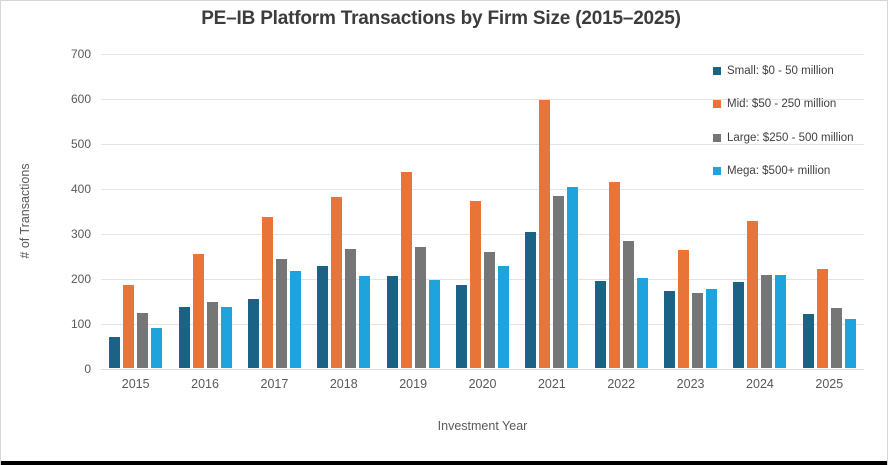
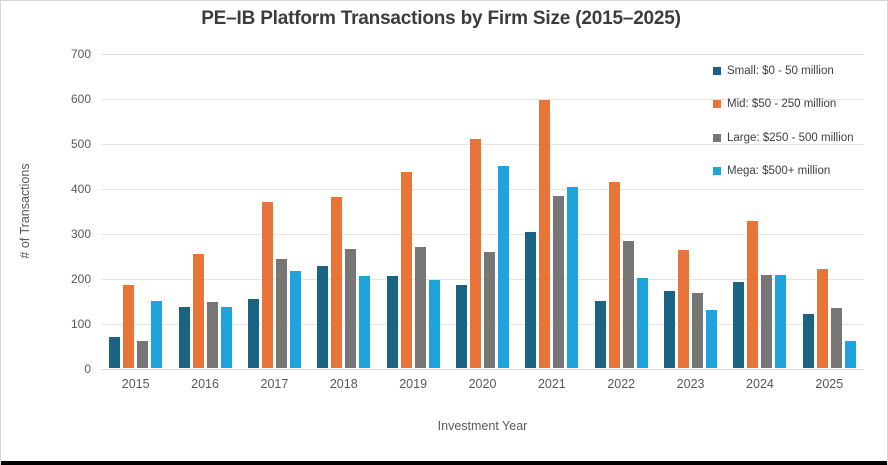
Large: $250 - 500 million/2015: 120 -> 60
Mega: $500+ million/2015: 90 -> 150
Mid: $50 - 250 million/2017: 340 -> 370
Mid: $50 - 250 million/2020: 370 -> 510
Mega: $500+ million/2020: 230 -> 450
Small: $0 - 50 million/2022: 190 -> 150
Mega: $500+ million/2023: 180 -> 130
Mega: $500+ million/2025: 110 -> 60
